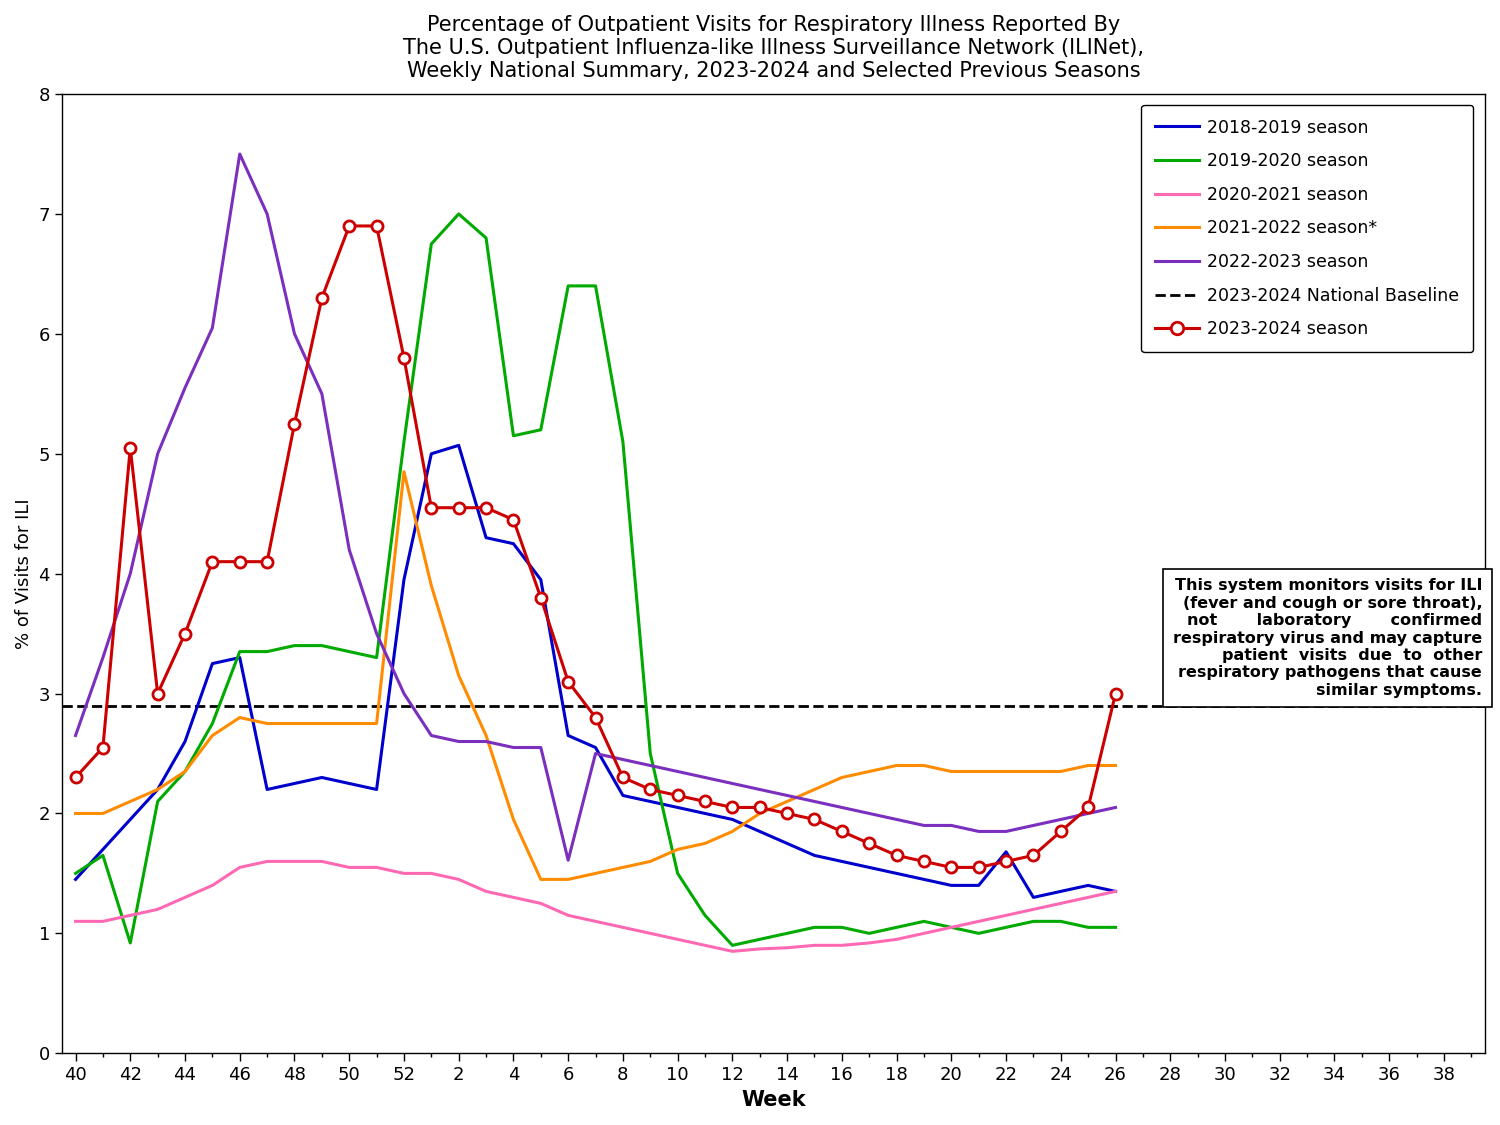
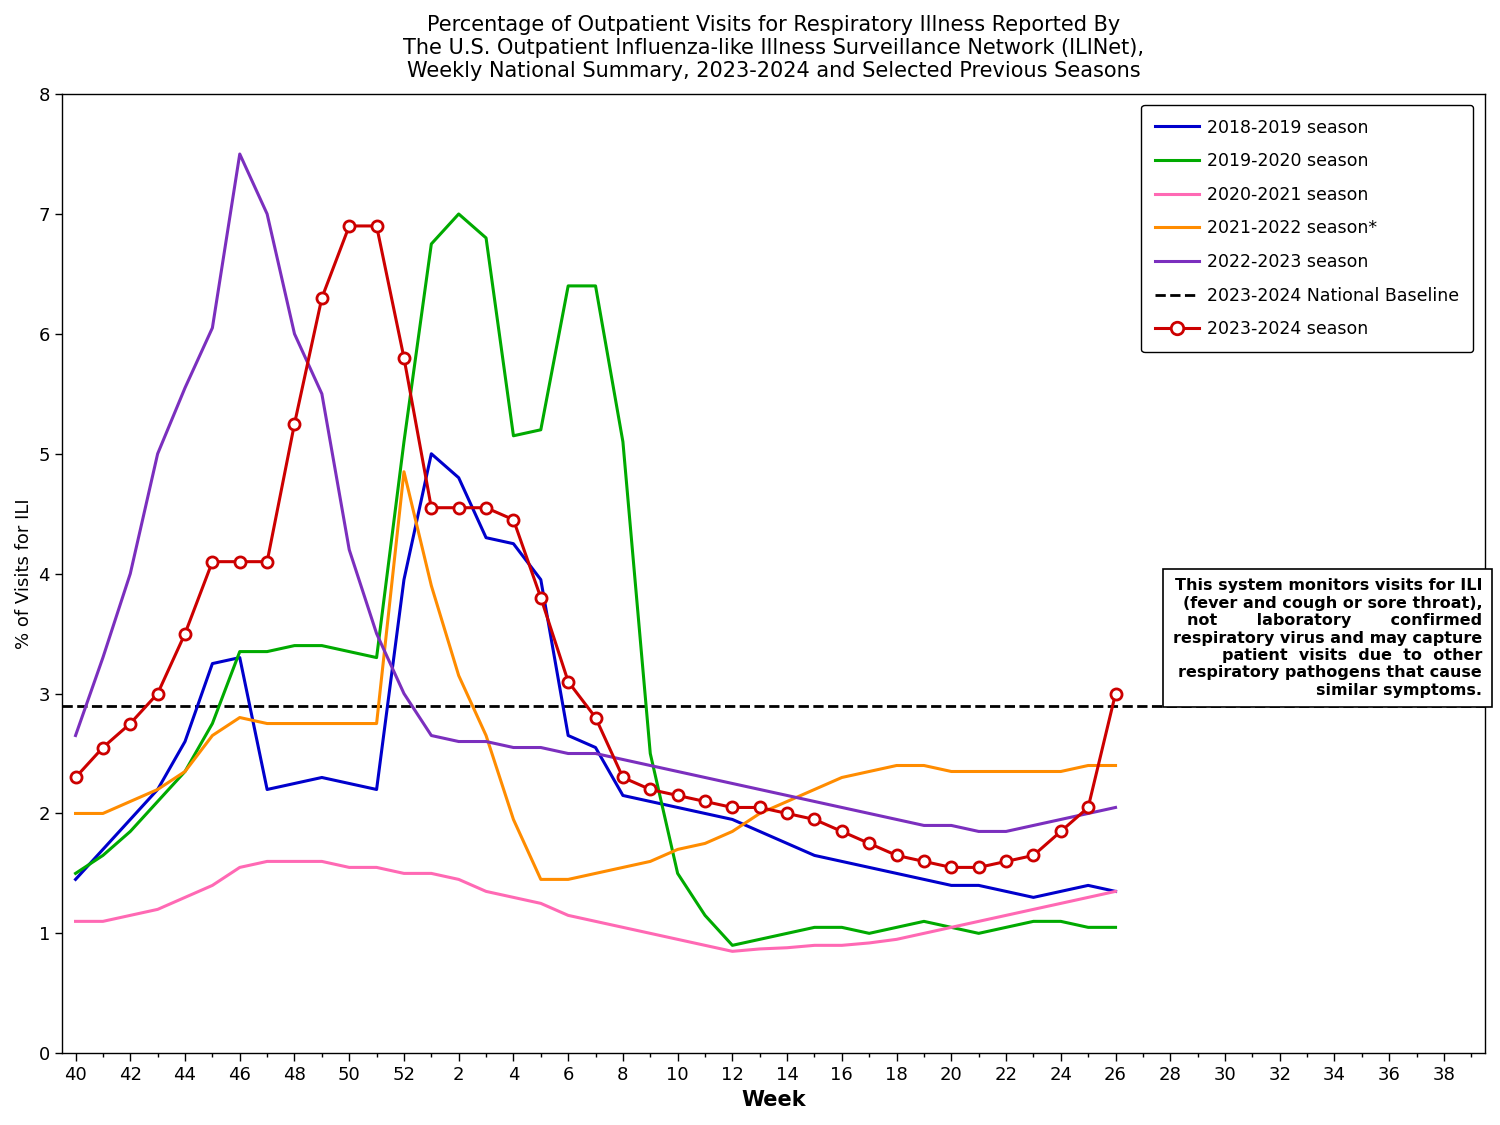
2019-2020 season/42: 0.92 -> 1.85
2023-2024 season/42: 5.05 -> 2.75
2018-2019 season/2: 5.07 -> 4.80
2022-2023 season/6: 1.61 -> 2.50
2018-2019 season/22: 1.68 -> 1.35
